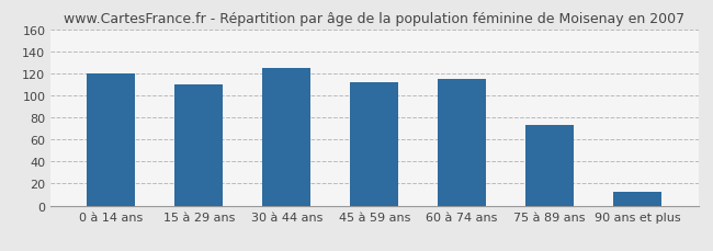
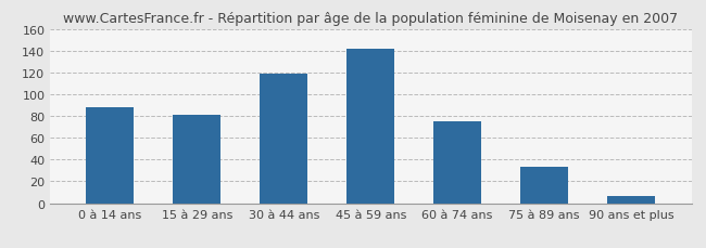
0 à 14 ans: 120 -> 88
15 à 29 ans: 110 -> 81
30 à 44 ans: 125 -> 119
45 à 59 ans: 112 -> 142
60 à 74 ans: 115 -> 75
75 à 89 ans: 73 -> 33
90 ans et plus: 13 -> 7
